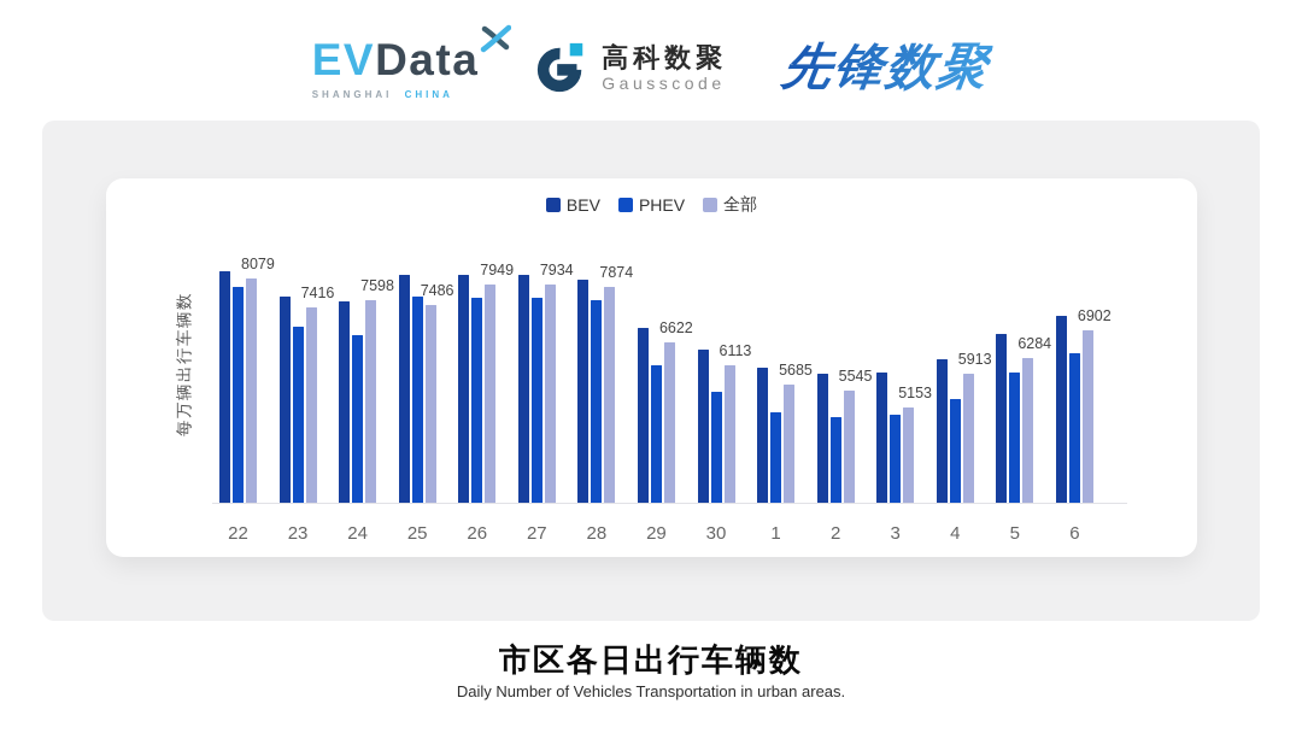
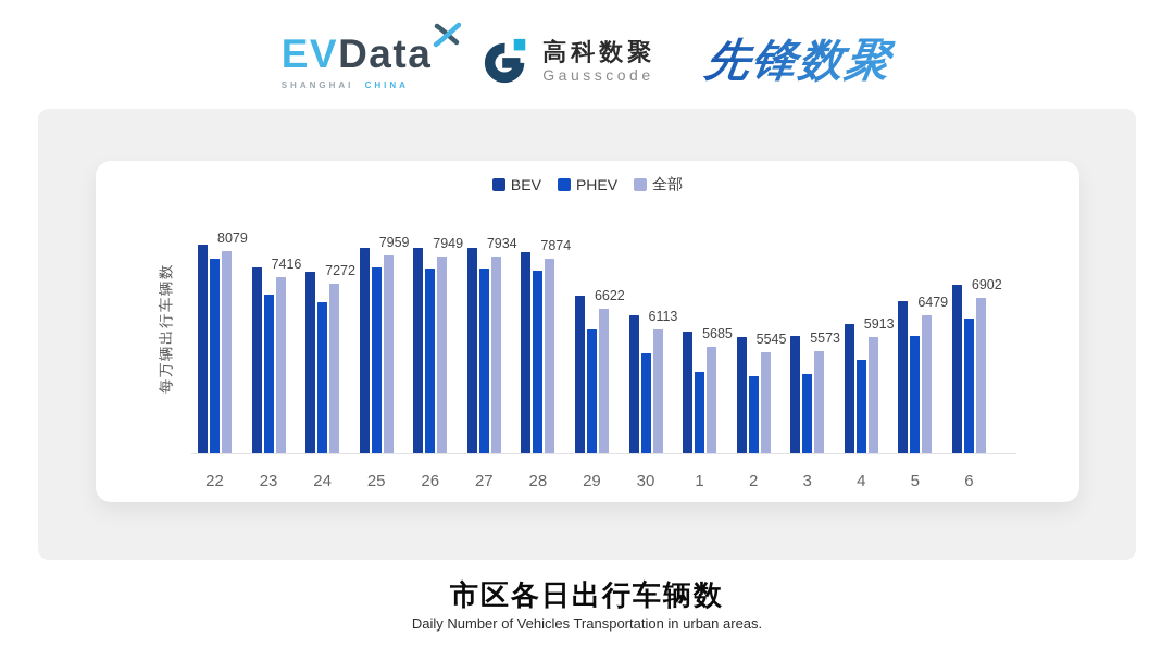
全部/24: 7598 -> 7272
全部/25: 7486 -> 7959
全部/3: 5153 -> 5573
全部/5: 6284 -> 6479
